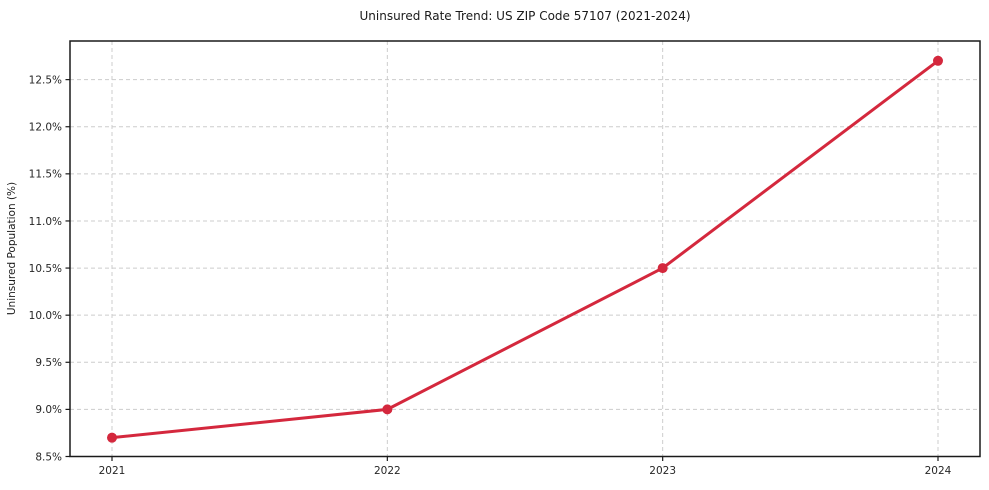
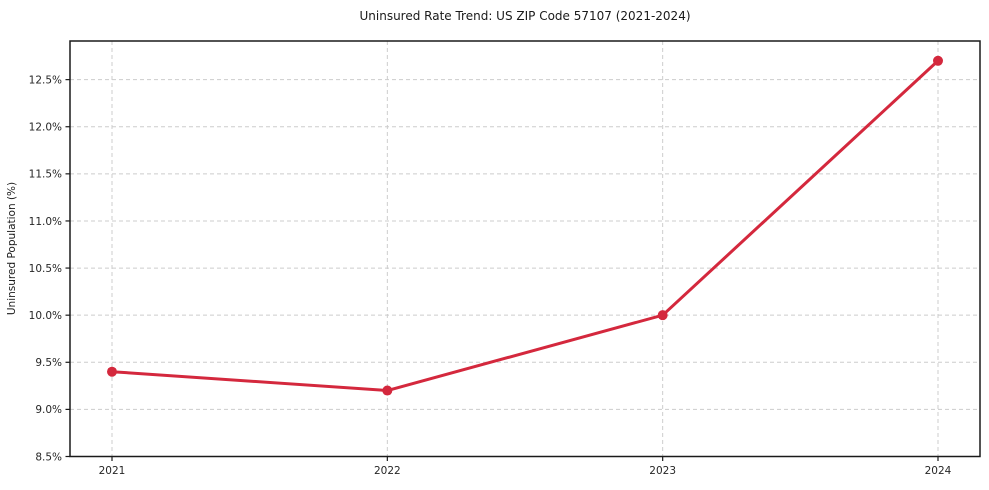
2021: 8.7% -> 9.4%
2022: 9.0% -> 9.2%
2023: 10.5% -> 10.0%
